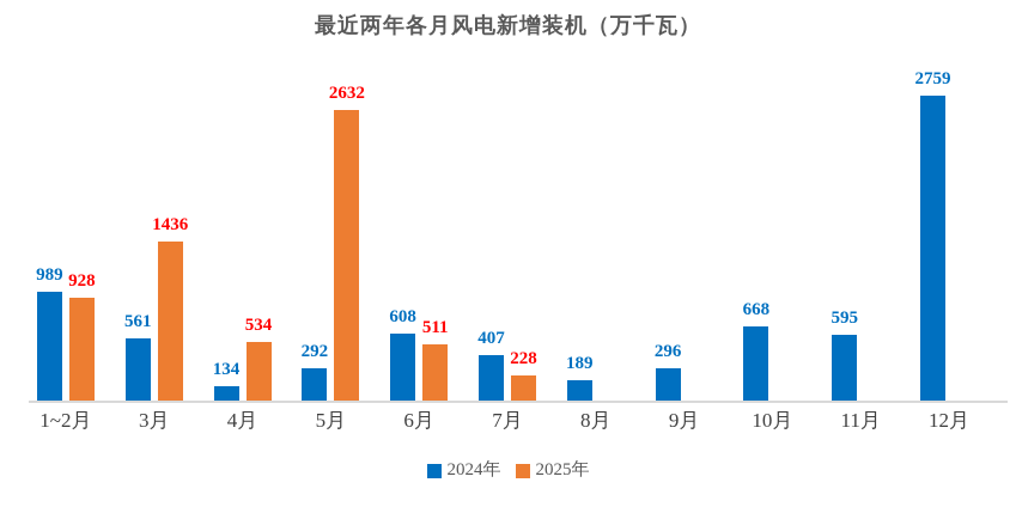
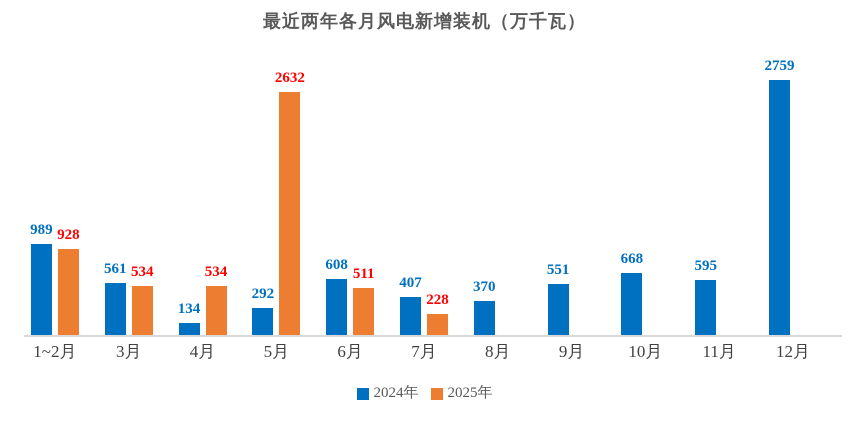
2025年/3月: 1436 -> 534
2024年/8月: 189 -> 370
2024年/9月: 296 -> 551
